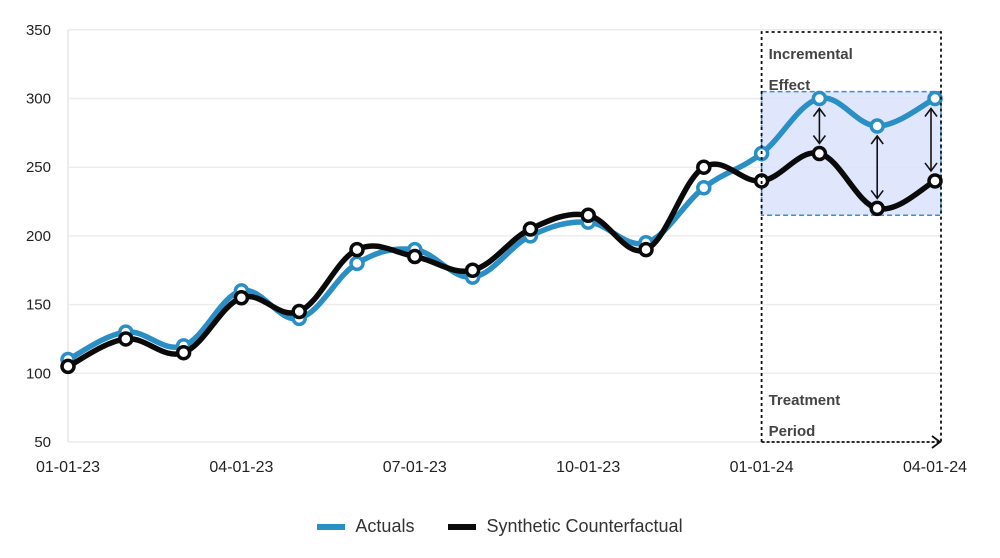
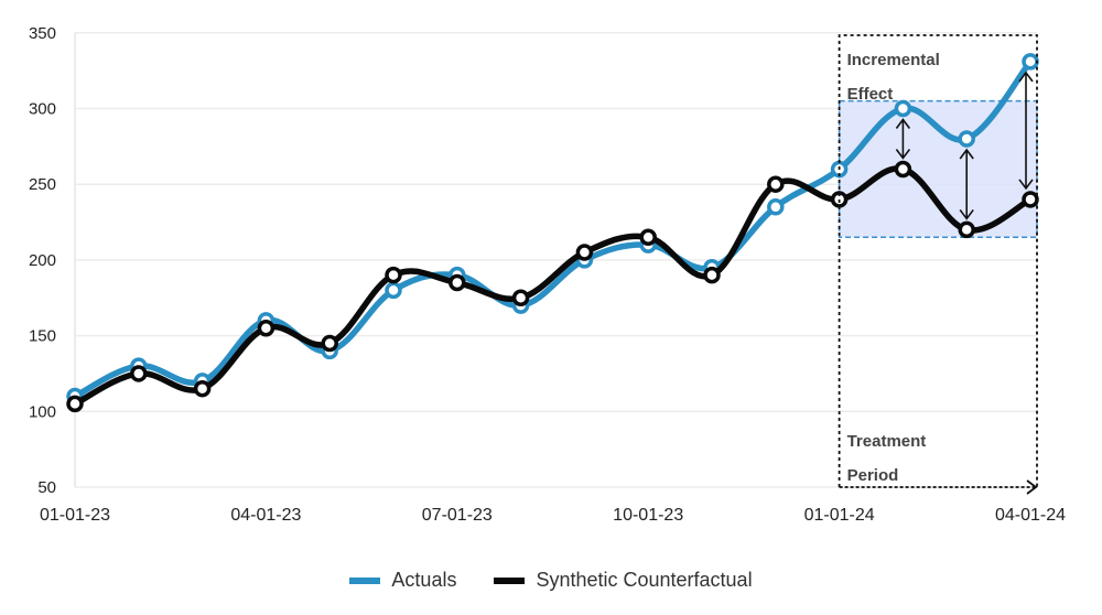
Actuals/04-01-24: 300 -> 331
